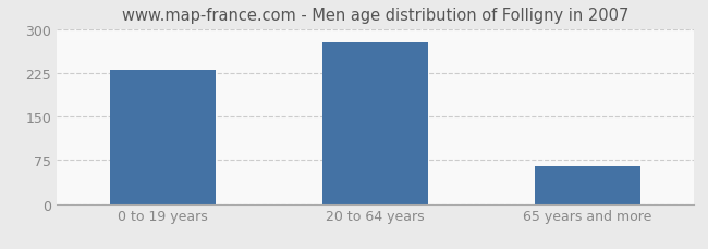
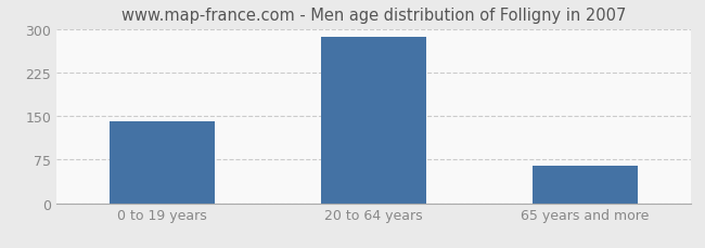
0 to 19 years: 230 -> 140
20 to 64 years: 276 -> 287
